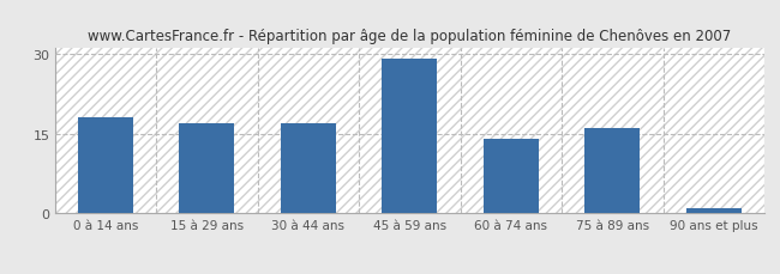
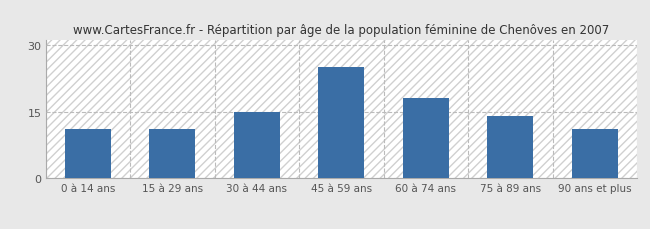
0 à 14 ans: 18 -> 11
15 à 29 ans: 17 -> 11
30 à 44 ans: 17 -> 15
45 à 59 ans: 29 -> 25
60 à 74 ans: 14 -> 18
75 à 89 ans: 16 -> 14
90 ans et plus: 1 -> 11
